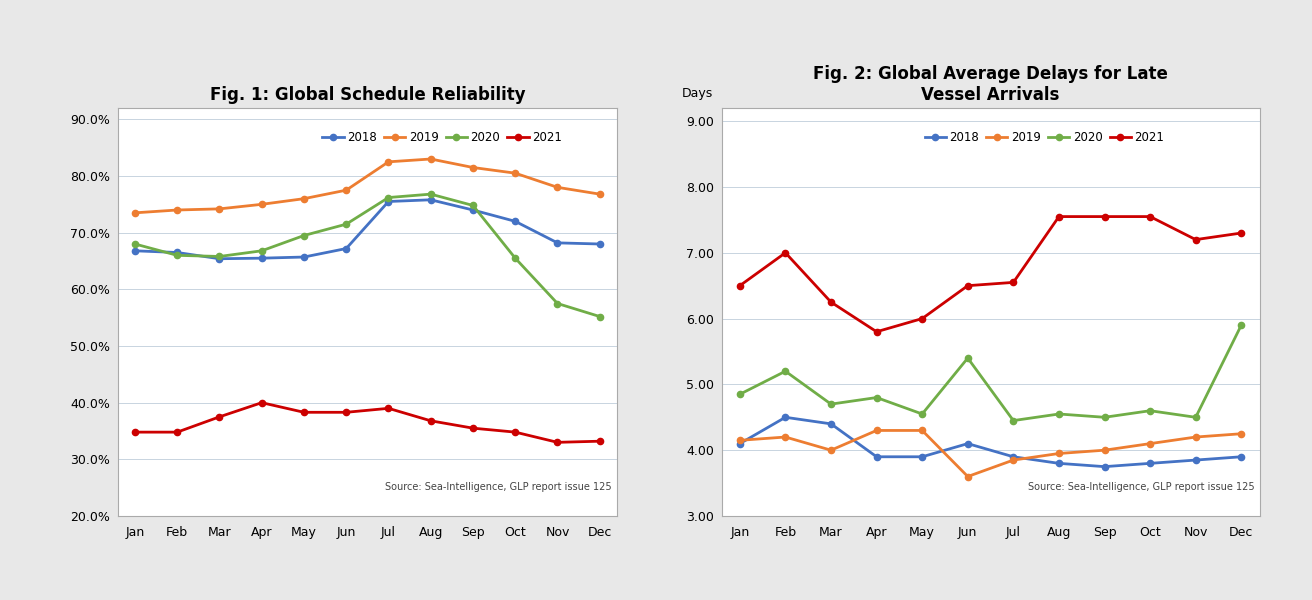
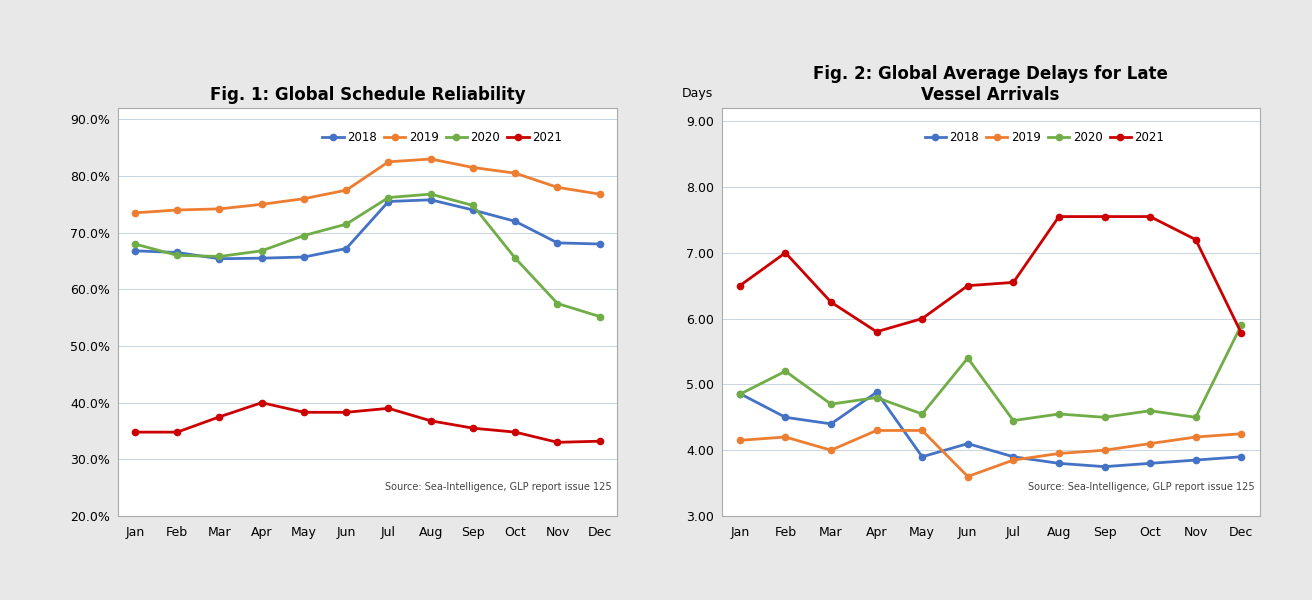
Fig. 2: Global Average Delays for Late Vessel Arrivals/2018/Jan: 4.10 -> 4.86
Fig. 2: Global Average Delays for Late Vessel Arrivals/2018/Apr: 3.90 -> 4.88
Fig. 2: Global Average Delays for Late Vessel Arrivals/2021/Dec: 7.30 -> 5.78
